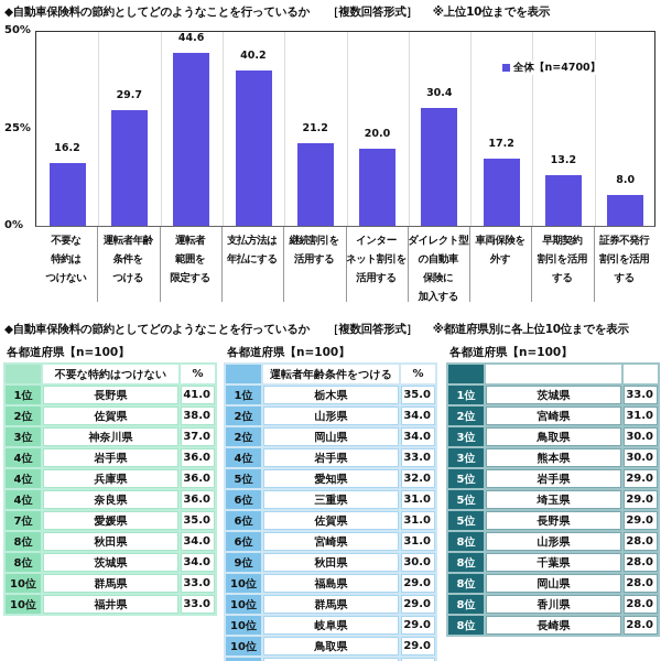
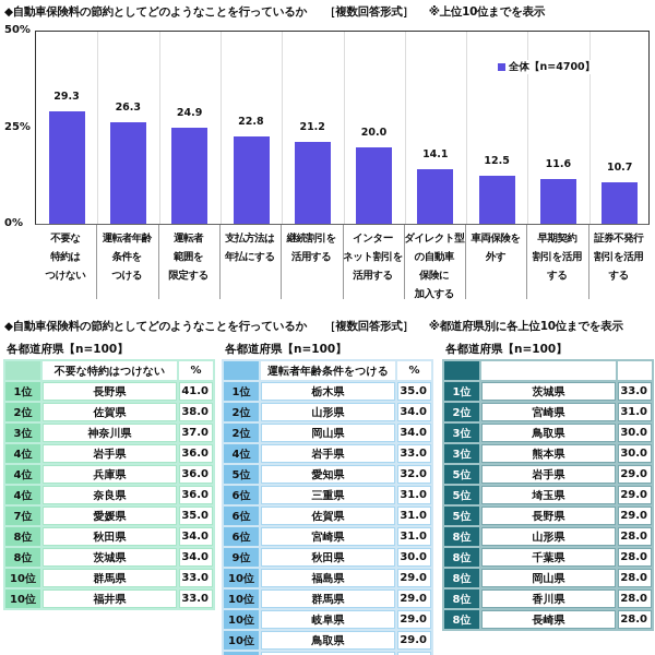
不要な 特約は つけない: 16.2 -> 29.3
運転者年齢 条件を つける: 29.7 -> 26.3
運転者 範囲を 限定する: 44.6 -> 24.9
支払方法は 年払にする: 40.2 -> 22.8
ダイレクト型 の自動車 保険に 加入する: 30.4 -> 14.1
車両保険を 外す: 17.2 -> 12.5
早期契約 割引を活用 する: 13.2 -> 11.6
証券不発行 割引を活用 する: 8.0 -> 10.7
